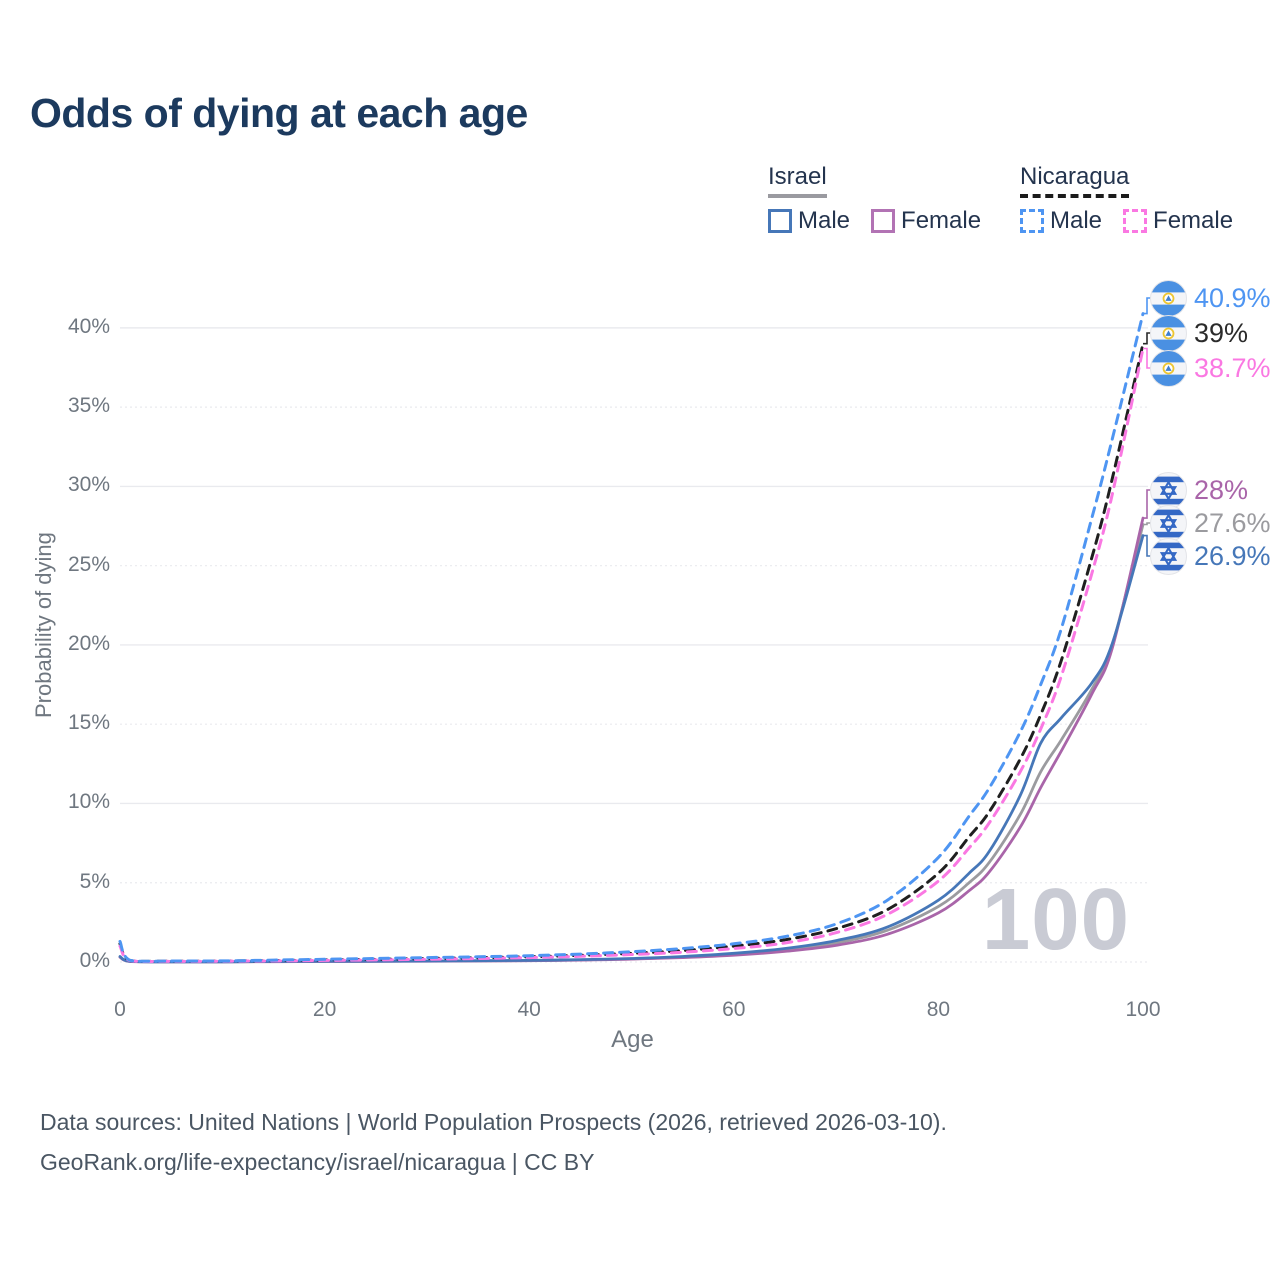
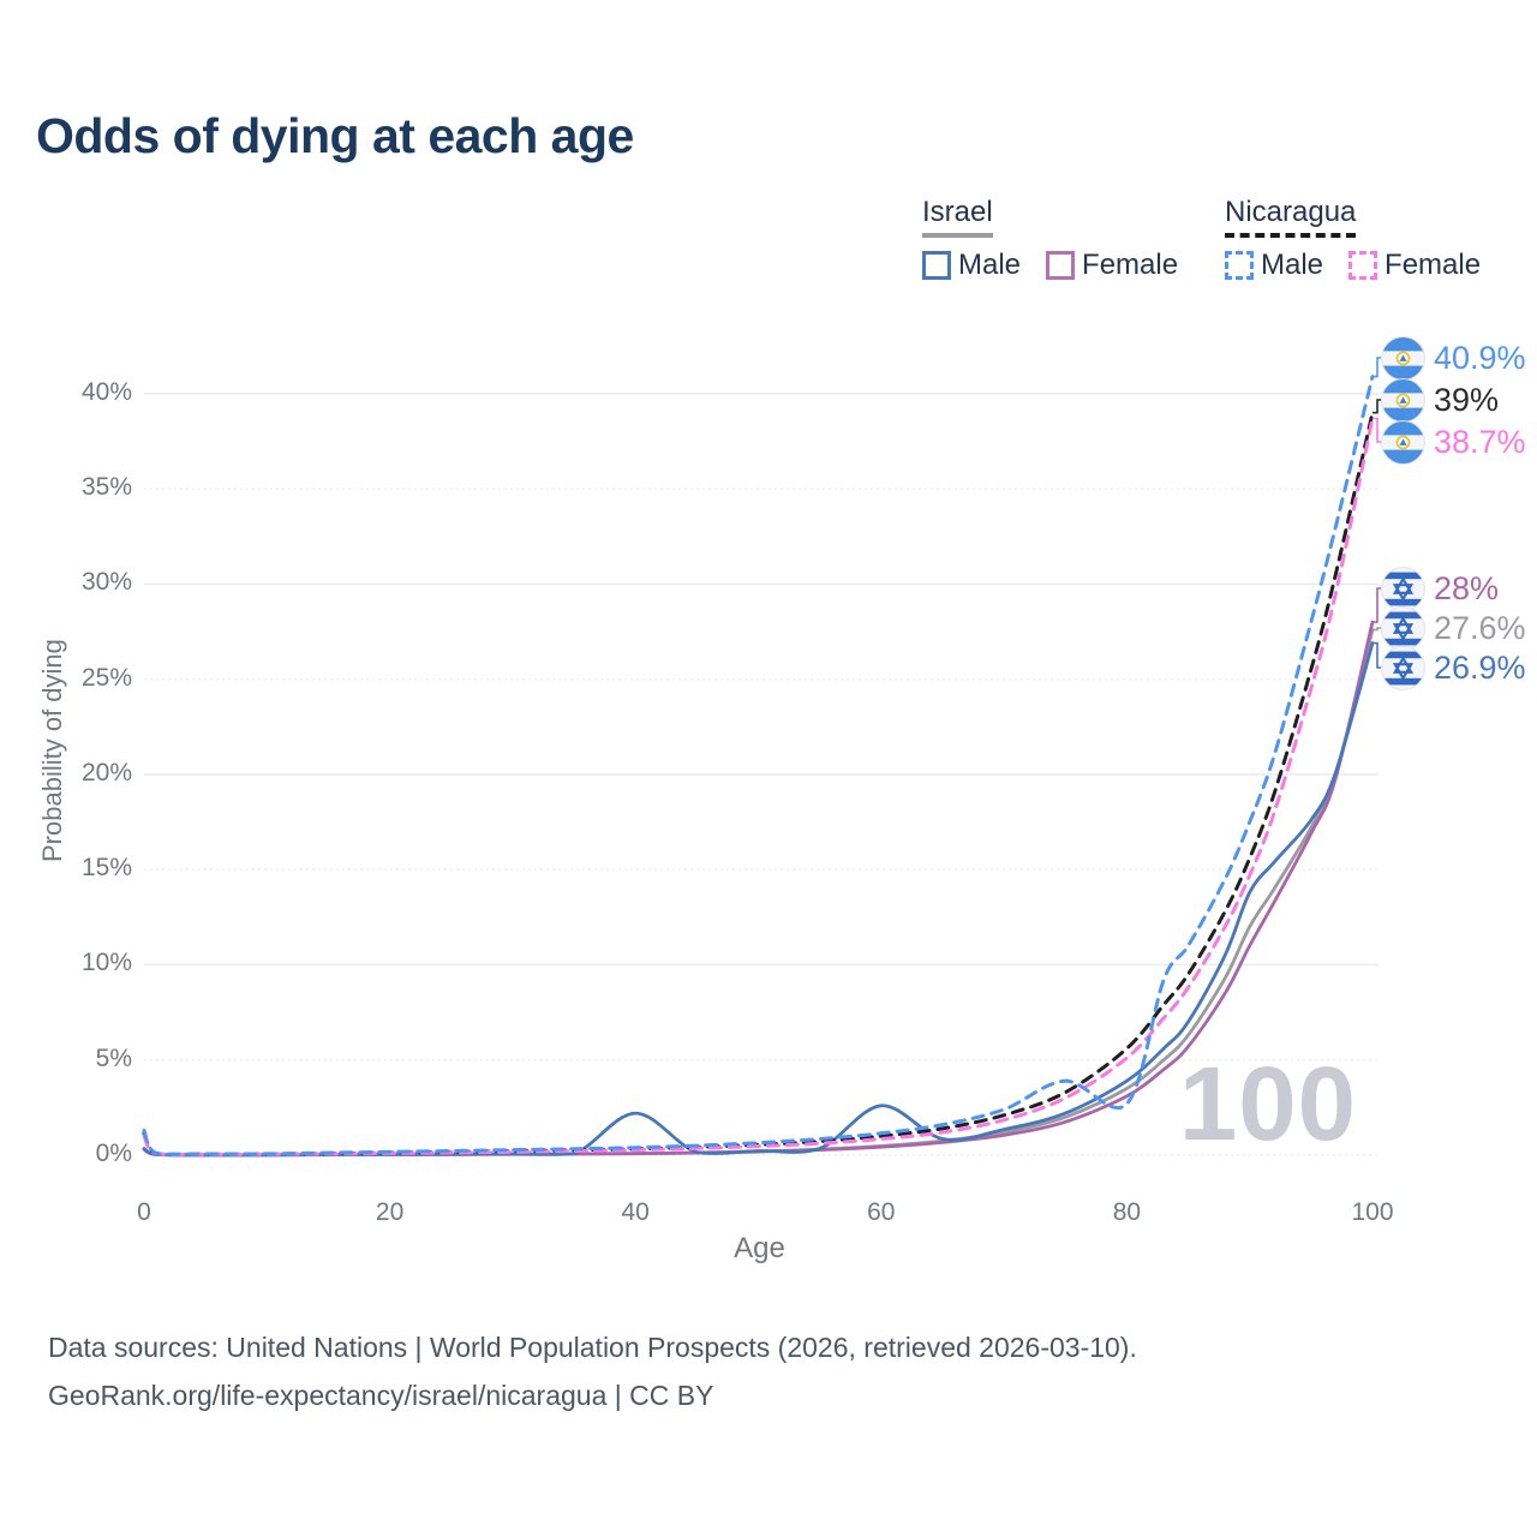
Israel Male/40: 0.1% -> 2.2%
Israel Male/60: 0.6% -> 2.6%
Nicaragua Male/80: 6.6% -> 2.7%
